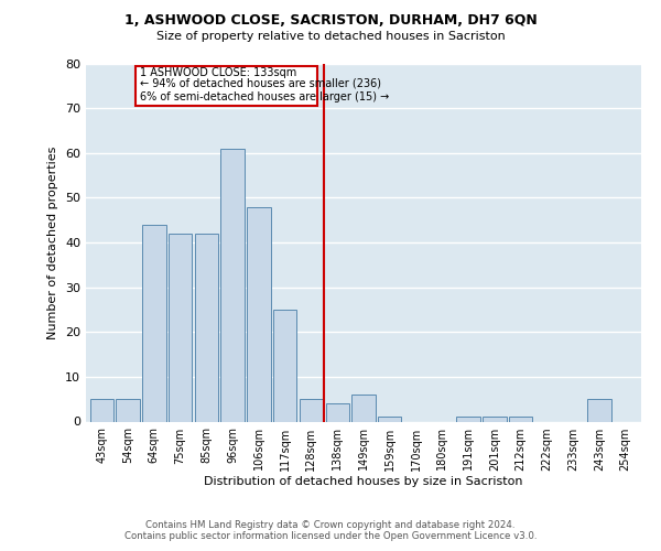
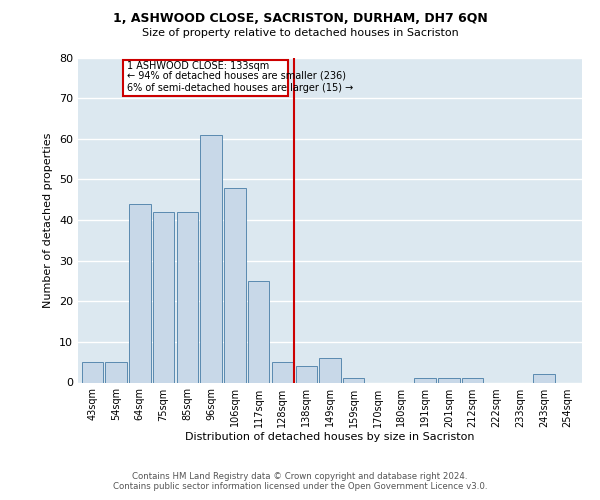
243sqm: 5 -> 2
